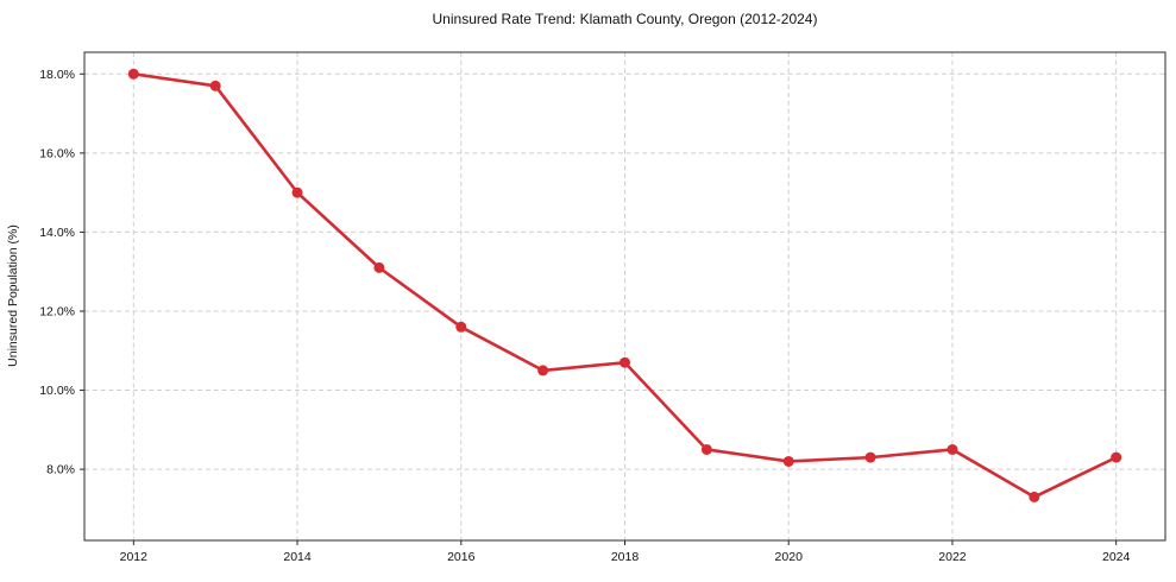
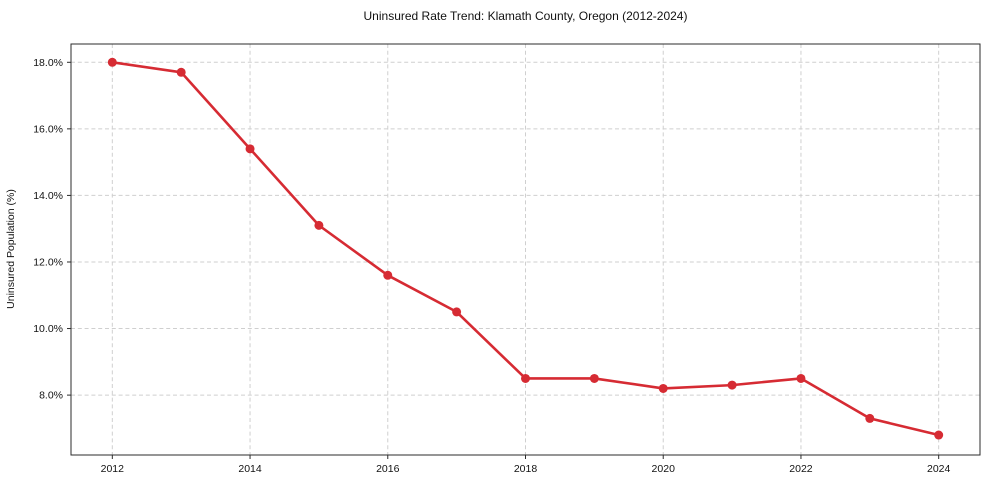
2014: 15.0% -> 15.4%
2018: 10.7% -> 8.5%
2024: 8.3% -> 6.8%
